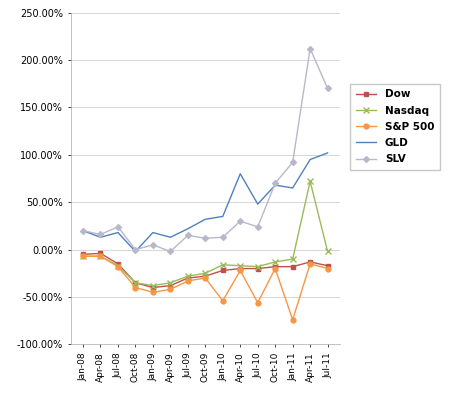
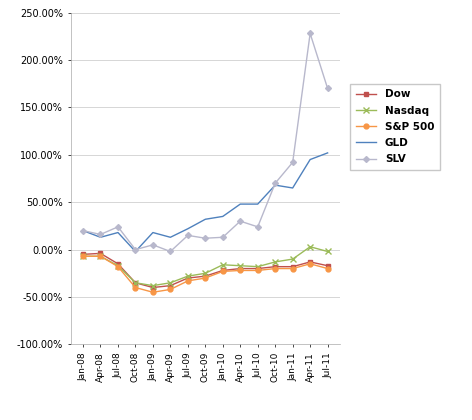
S&P 500/Jan-10: -54% -> -23%
GLD/Apr-10: 80% -> 48%
S&P 500/Jul-10: -56% -> -22%
S&P 500/Jan-11: -74% -> -20%
Nasdaq/Apr-11: 72% -> 3%
SLV/Apr-11: 212% -> 228%
